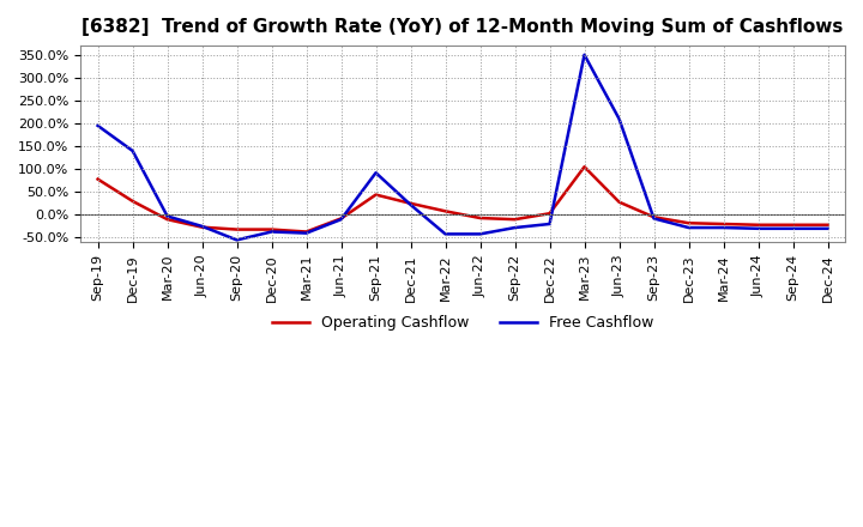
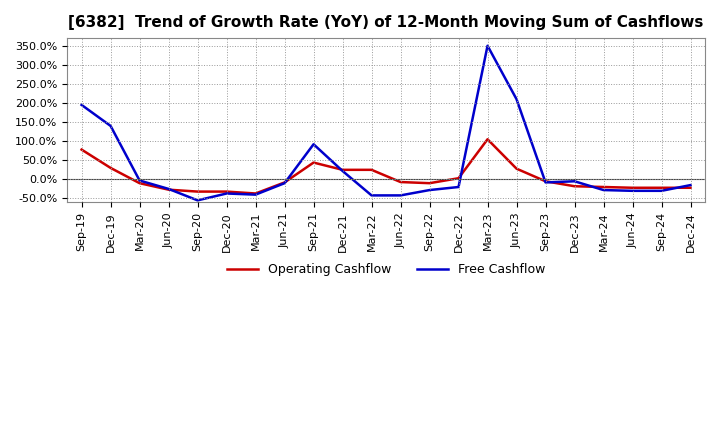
Operating Cashflow/Mar-22: 8% -> 25%
Free Cashflow/Dec-23: -28% -> -5%
Free Cashflow/Dec-24: -30% -> -15%
